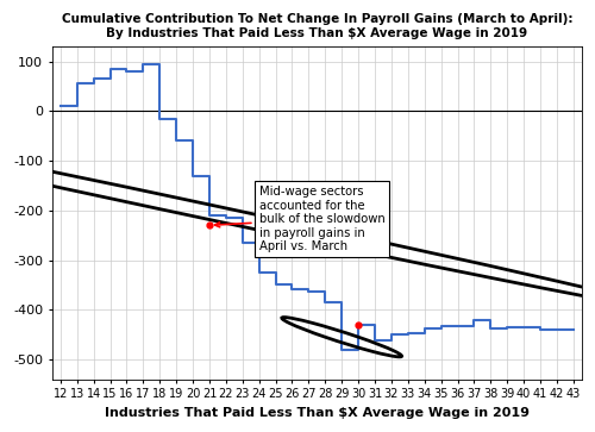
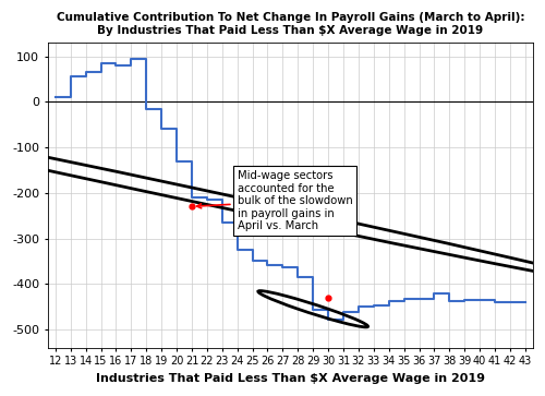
29: -480 -> -458
30: -430 -> -478
